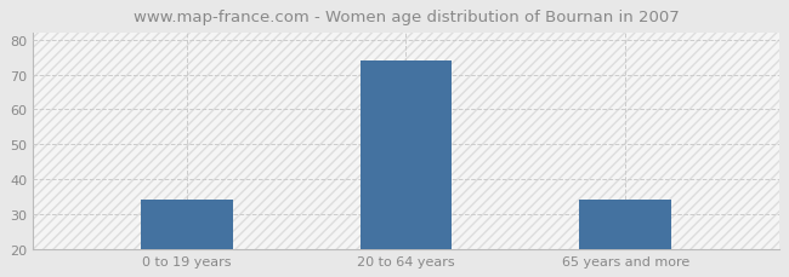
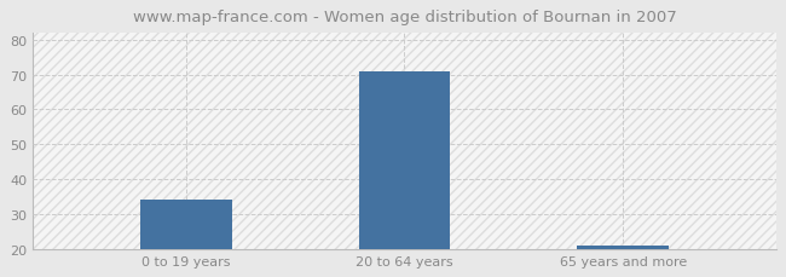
20 to 64 years: 74 -> 71
65 years and more: 34 -> 21
